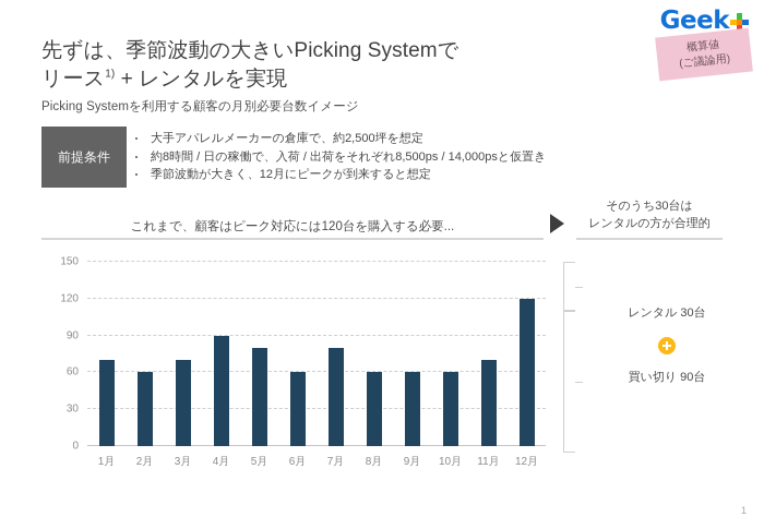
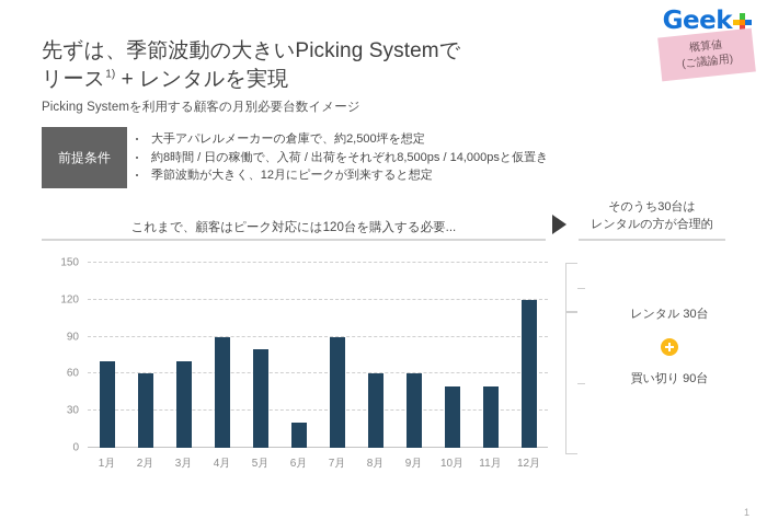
6月: 60 -> 20
7月: 80 -> 90
10月: 60 -> 50
11月: 70 -> 50
